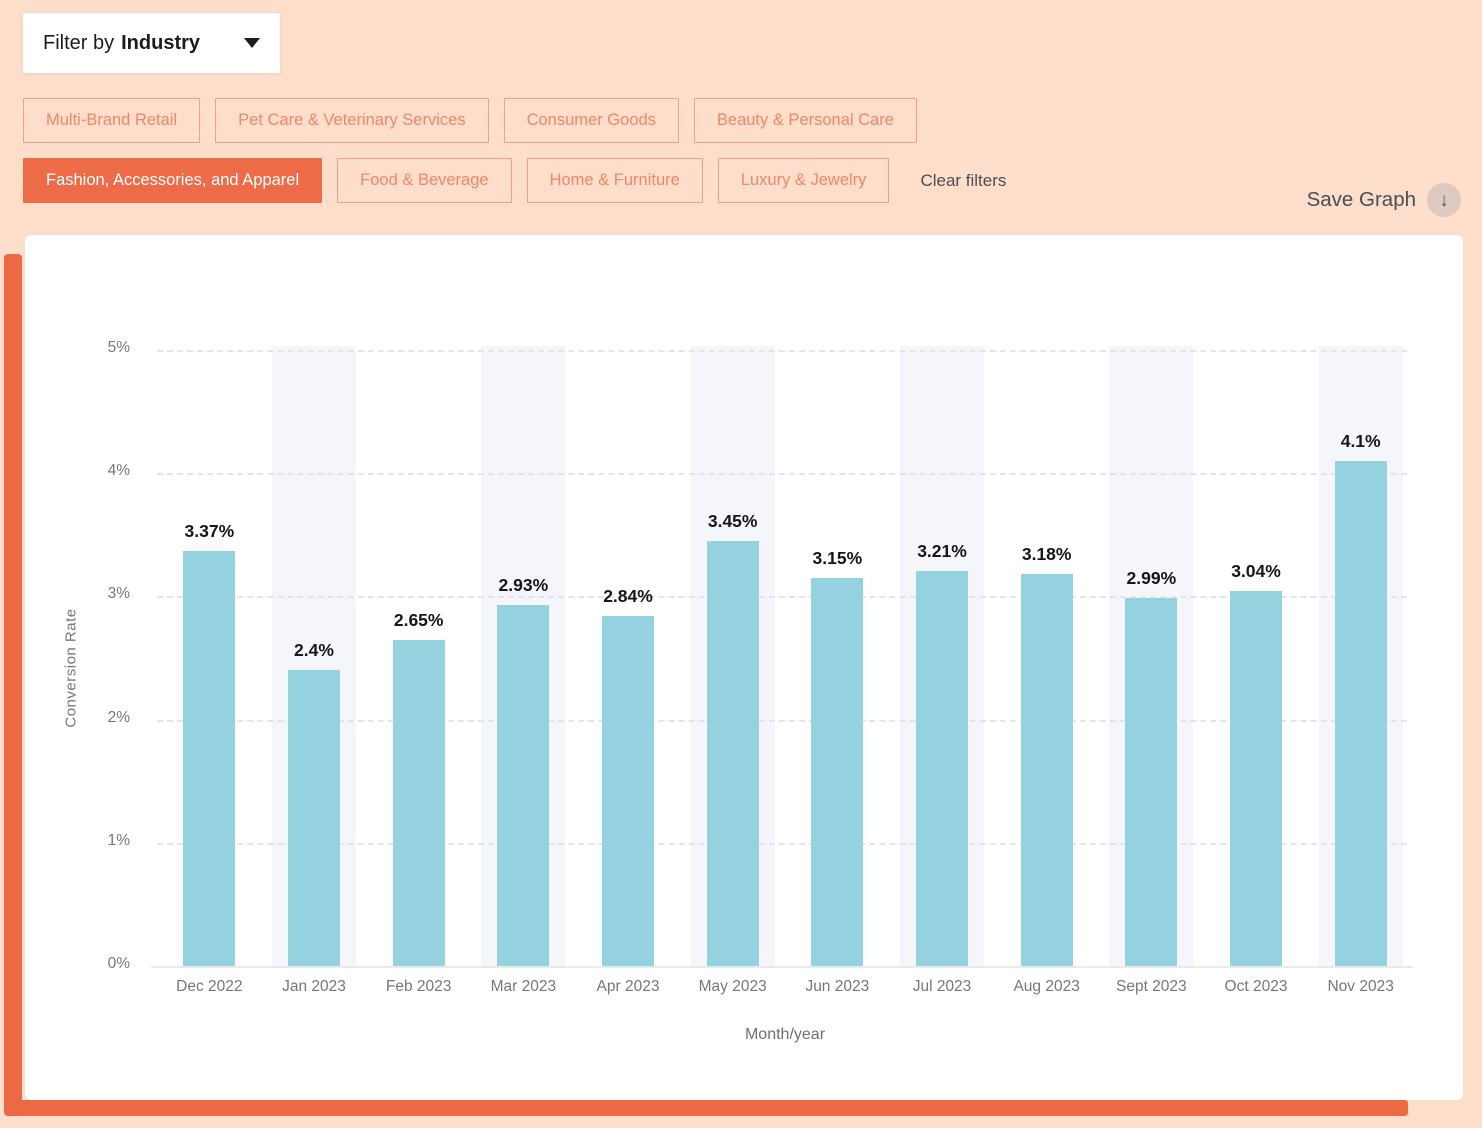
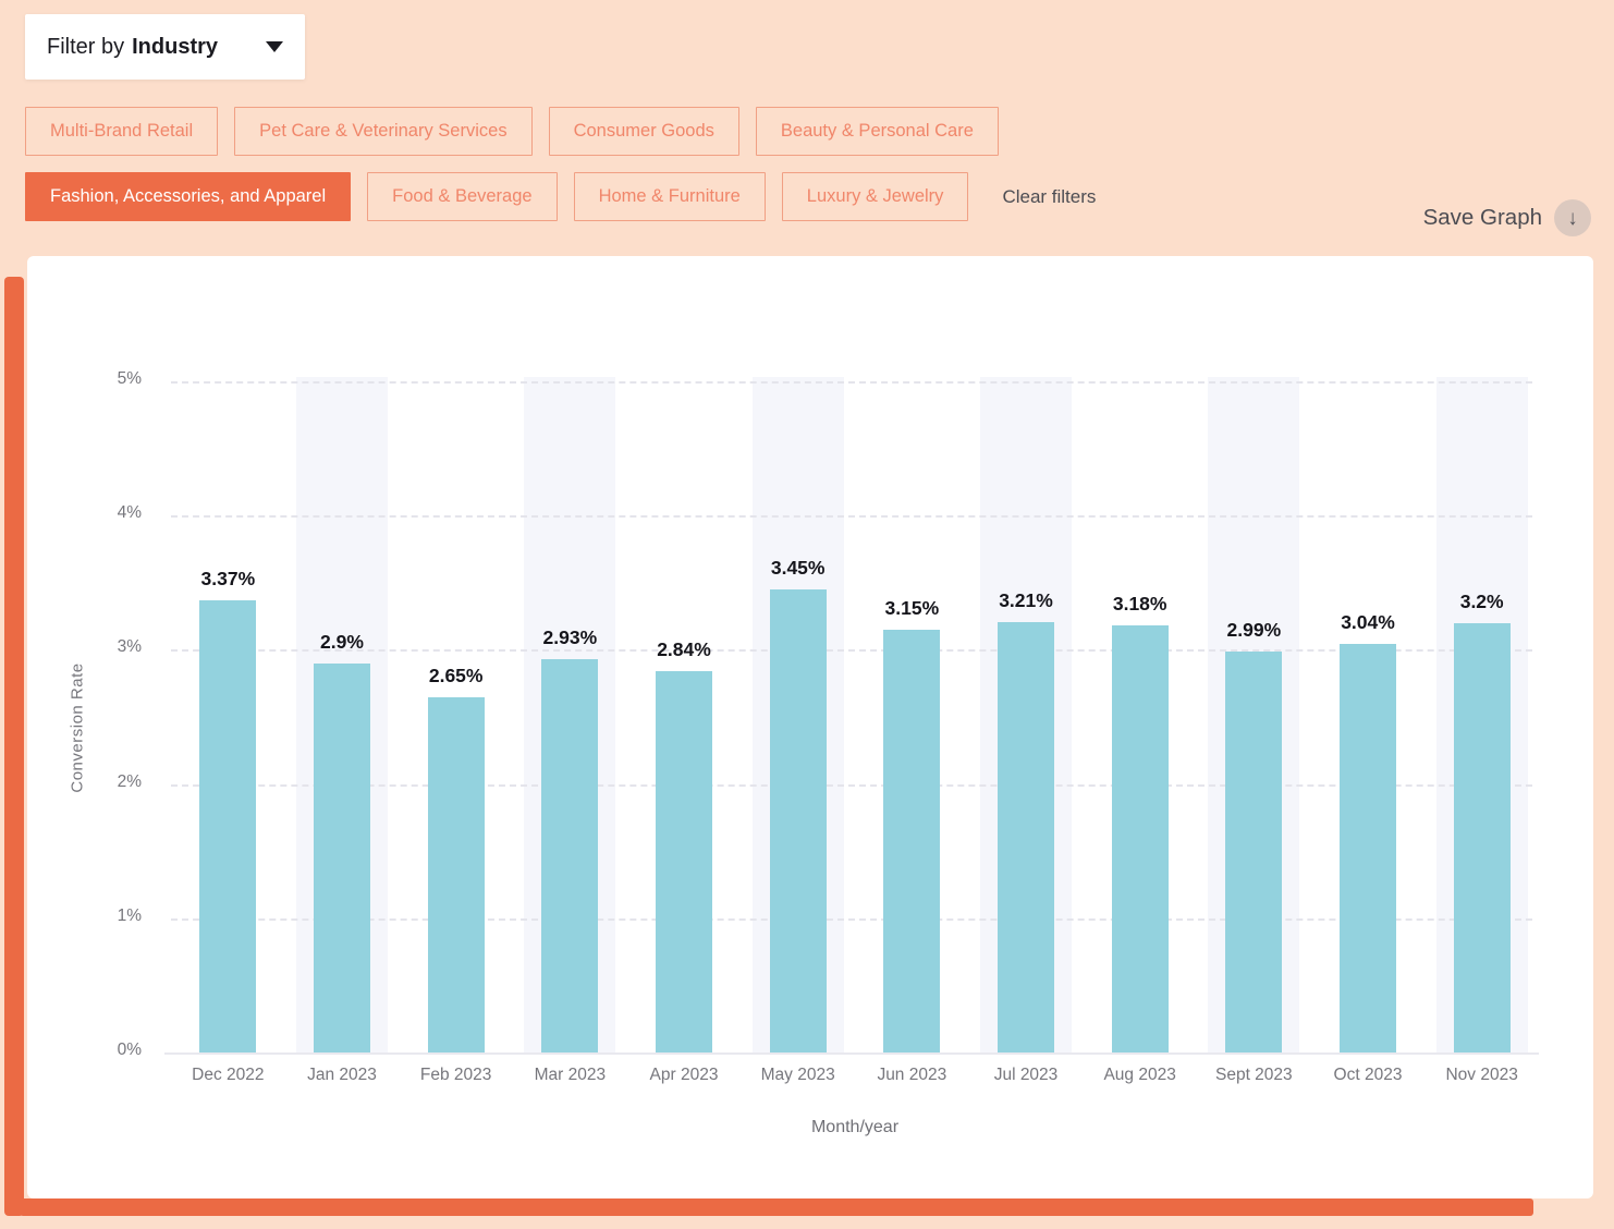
Jan 2023: 2.4% -> 2.9%
Nov 2023: 4.1% -> 3.2%
